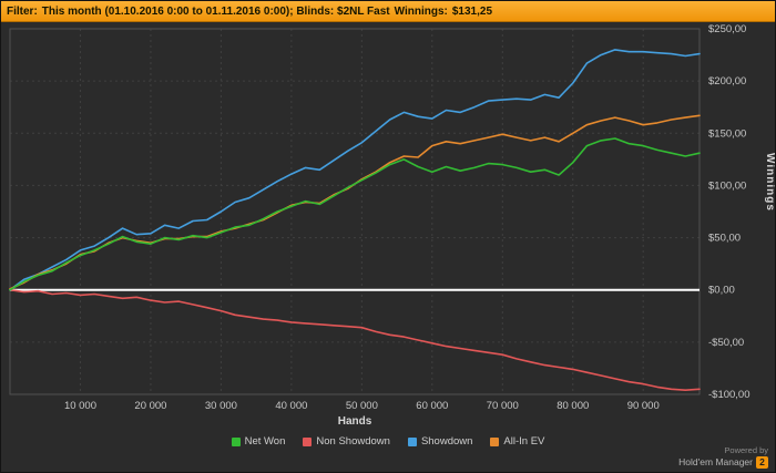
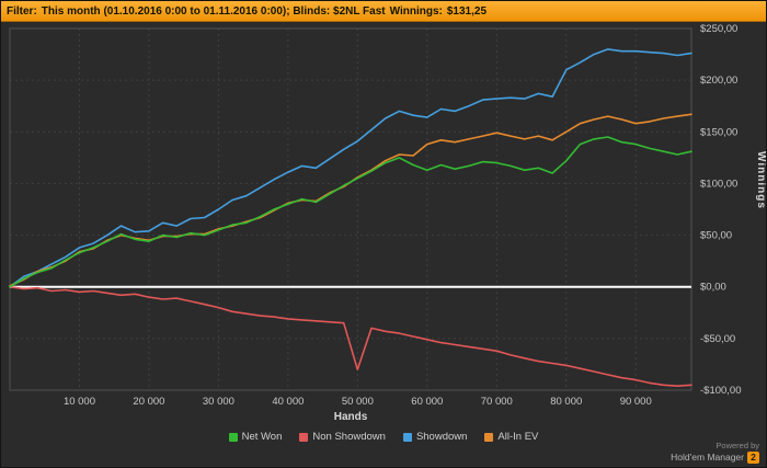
Non Showdown/50000: -$40 -> -$80
Showdown/80000: $200 -> $210
